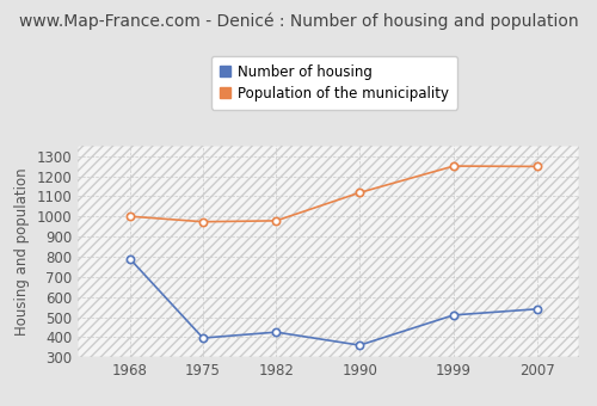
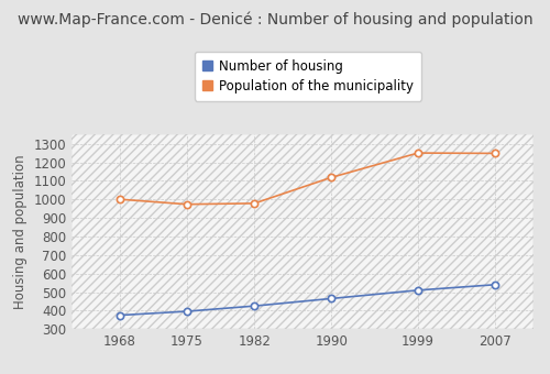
Number of housing/1968: 790 -> 380
Number of housing/1990: 360 -> 460
